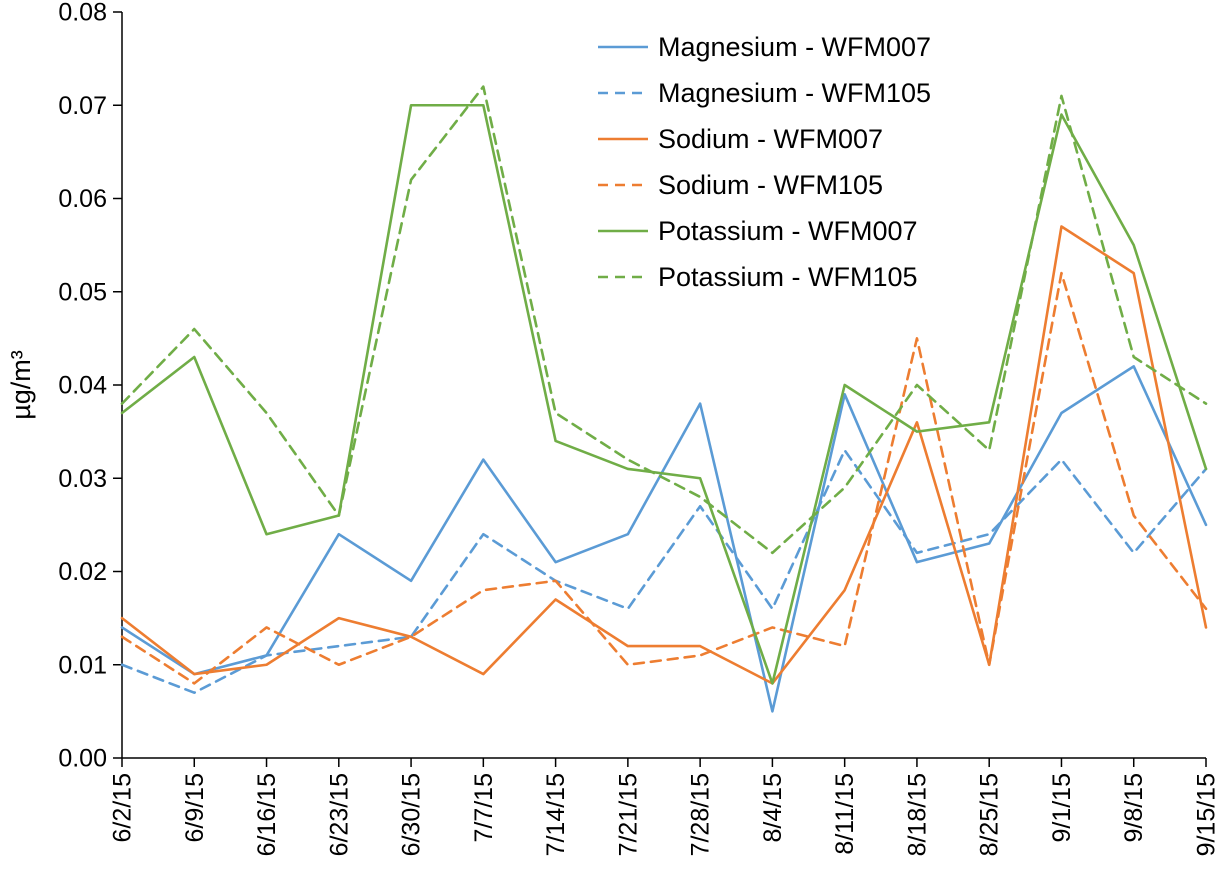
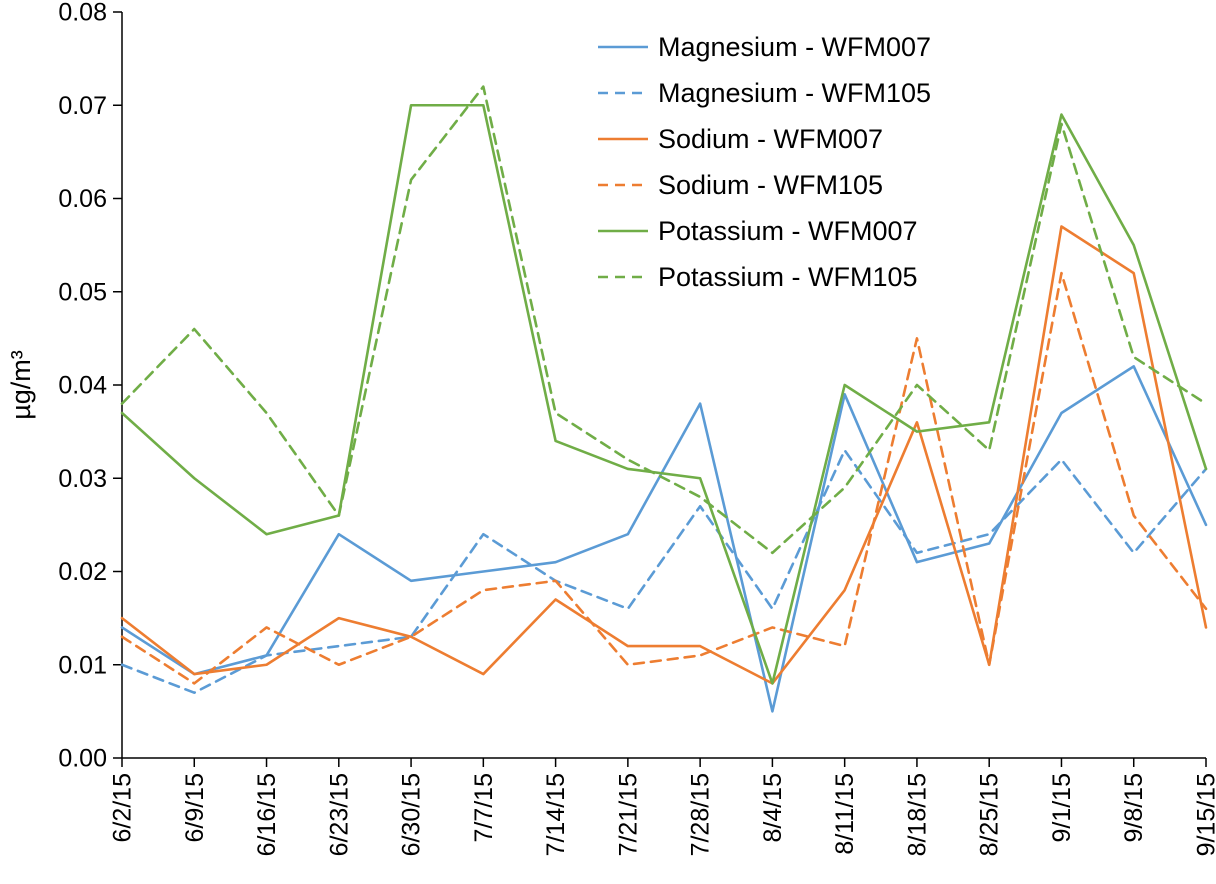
Potassium - WFM007/6/9/15: 0.043 -> 0.030
Magnesium - WFM007/7/7/15: 0.032 -> 0.020
Potassium - WFM105/9/1/15: 0.071 -> 0.068
